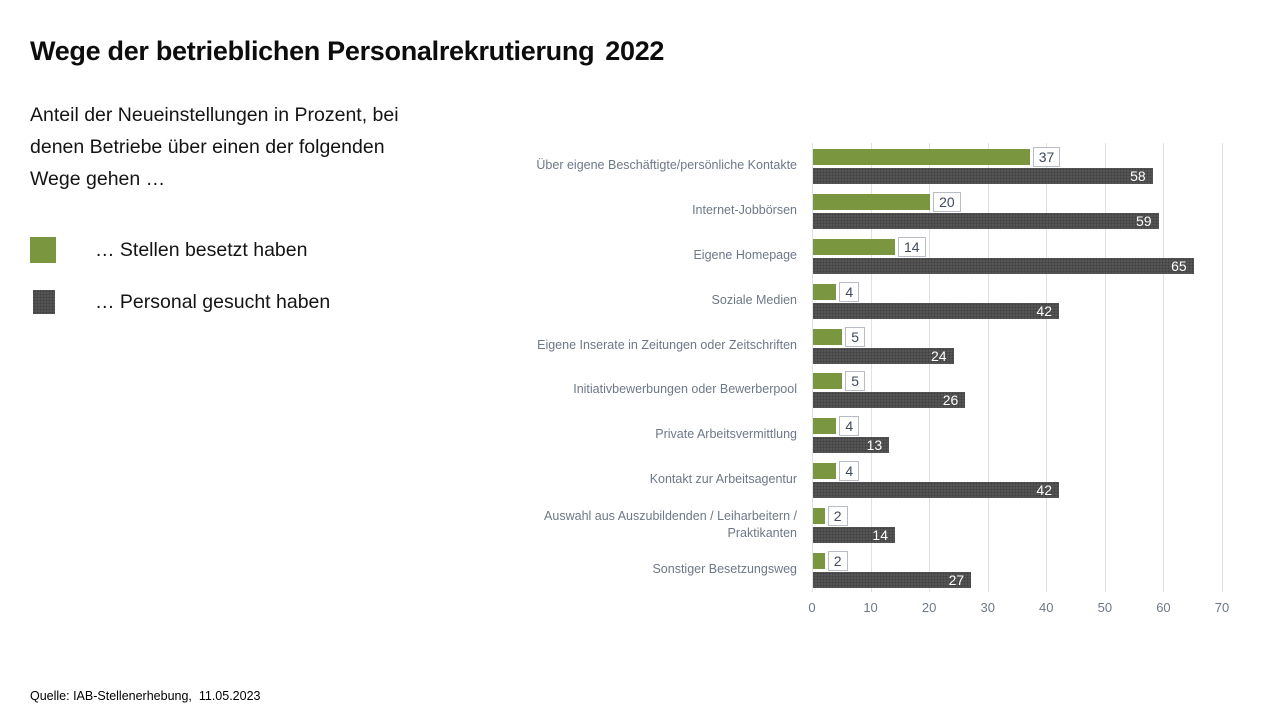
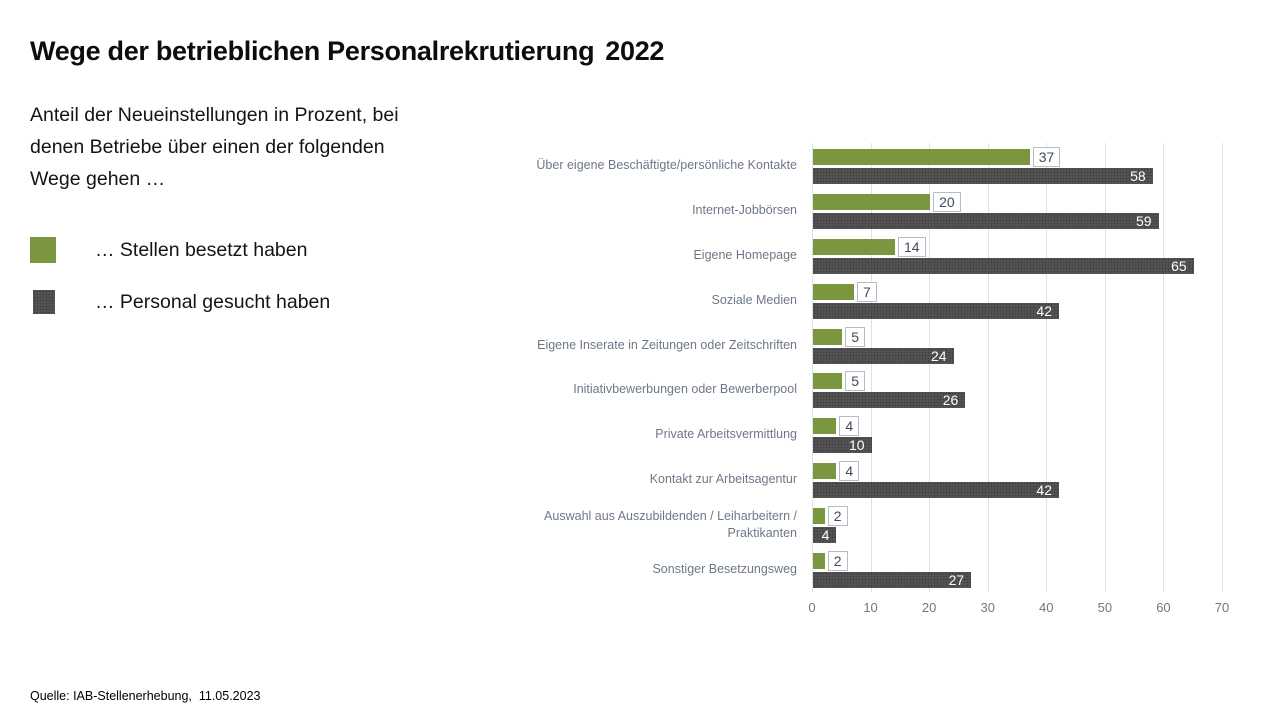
… Stellen besetzt haben/Soziale Medien: 4 -> 7
… Personal gesucht haben/Private Arbeitsvermittlung: 13 -> 10
… Personal gesucht haben/Auswahl aus Auszubildenden / Leiharbeitern / Praktikanten: 14 -> 4
